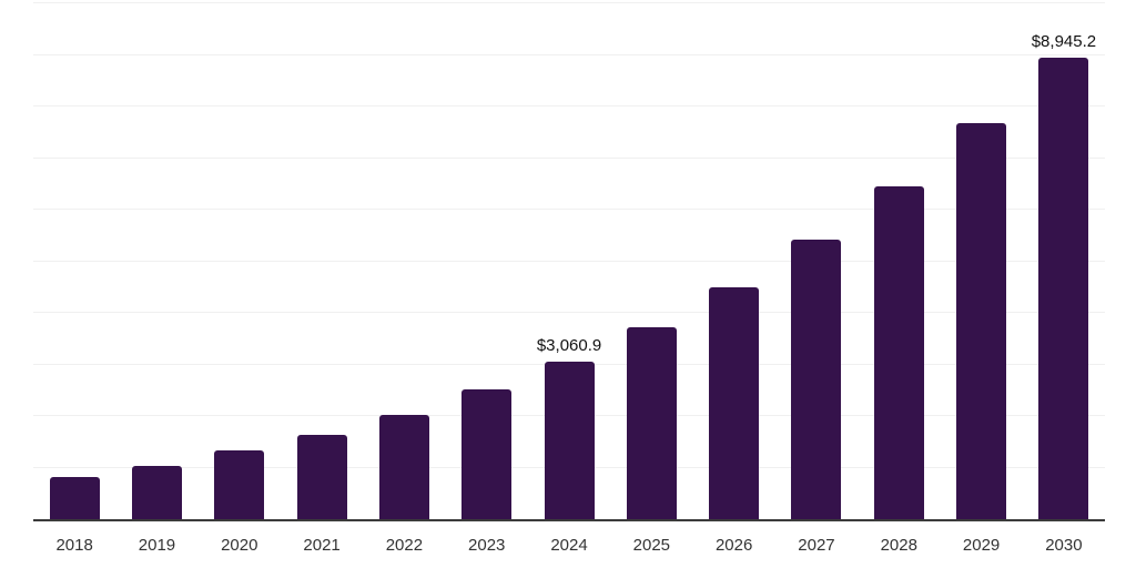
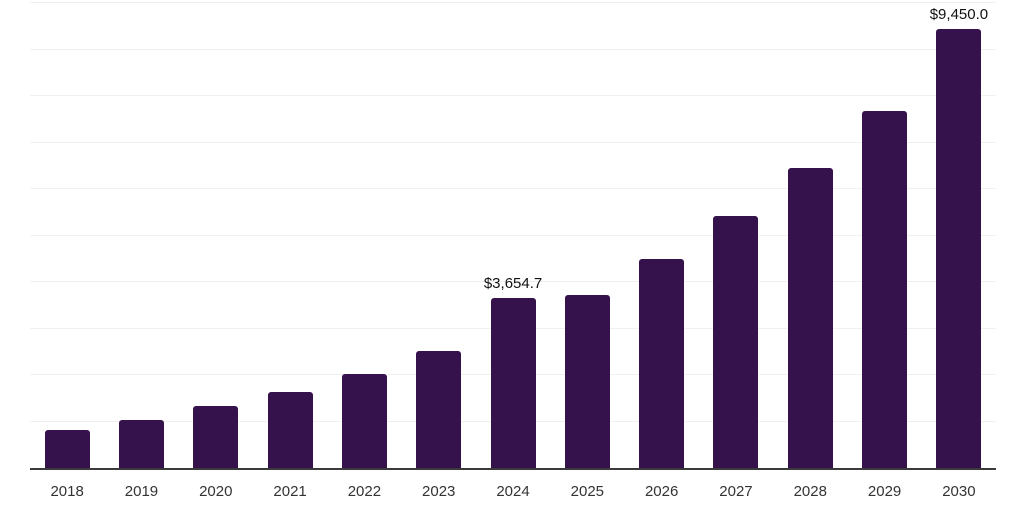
2024: $3,060.9 -> $3,654.7
2030: $8,945.2 -> $9,450.0
